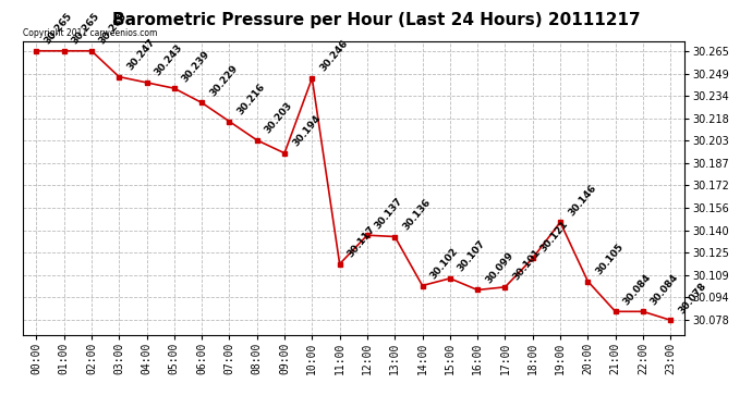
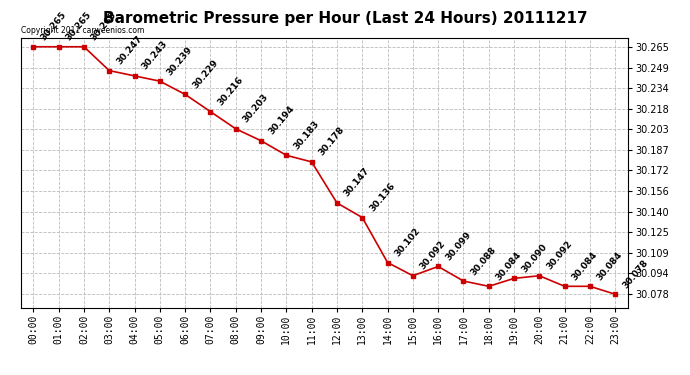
10:00: 30.246 -> 30.183
11:00: 30.117 -> 30.178
12:00: 30.137 -> 30.147
15:00: 30.107 -> 30.092
17:00: 30.101 -> 30.088
18:00: 30.121 -> 30.084
19:00: 30.146 -> 30.090
20:00: 30.105 -> 30.092
